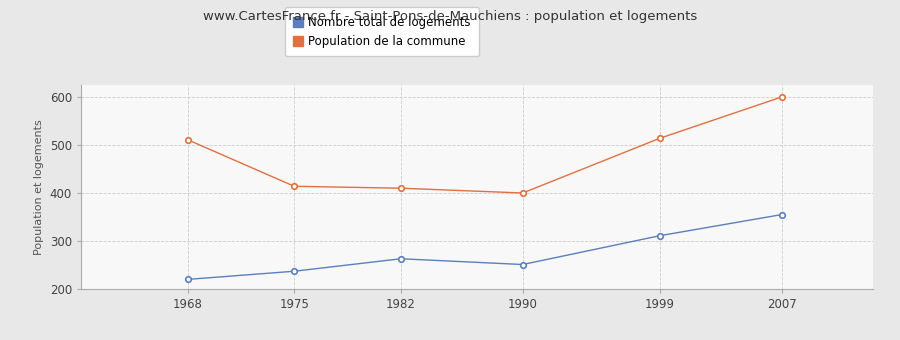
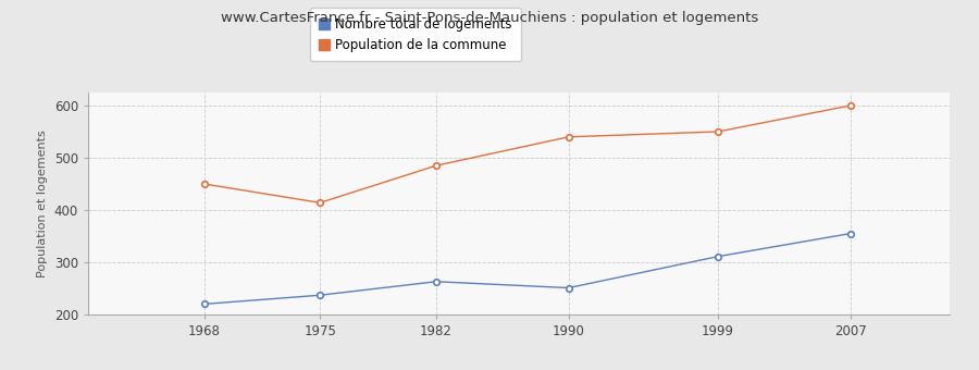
Population de la commune/1968: 511 -> 450
Population de la commune/1982: 410 -> 485
Population de la commune/1990: 400 -> 540
Population de la commune/1999: 514 -> 550
